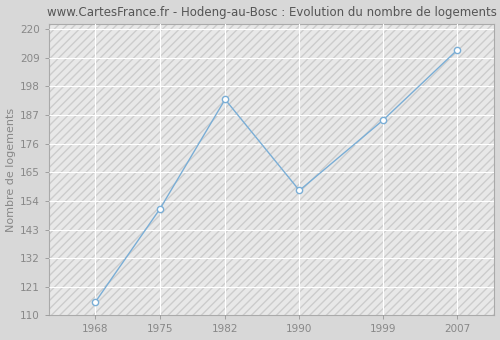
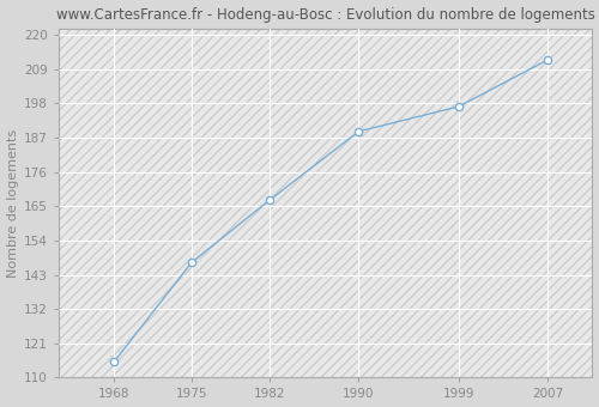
1975: 151 -> 147
1982: 193 -> 167
1990: 158 -> 189
1999: 185 -> 197
